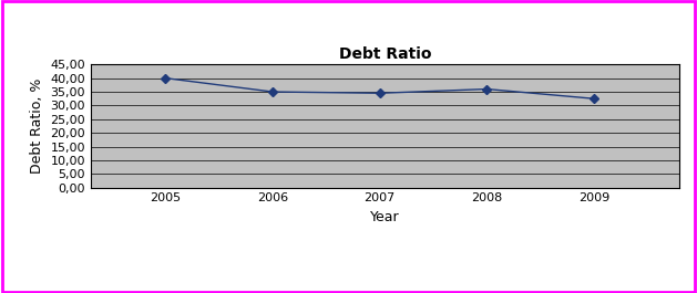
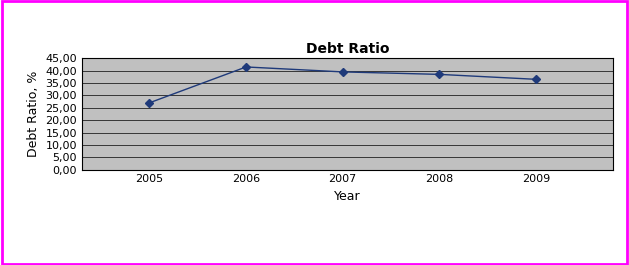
2005: 40,0 -> 27,0
2006: 35,0 -> 41,5
2007: 34,5 -> 39,5
2008: 36,0 -> 38,5
2009: 32,5 -> 36,5
